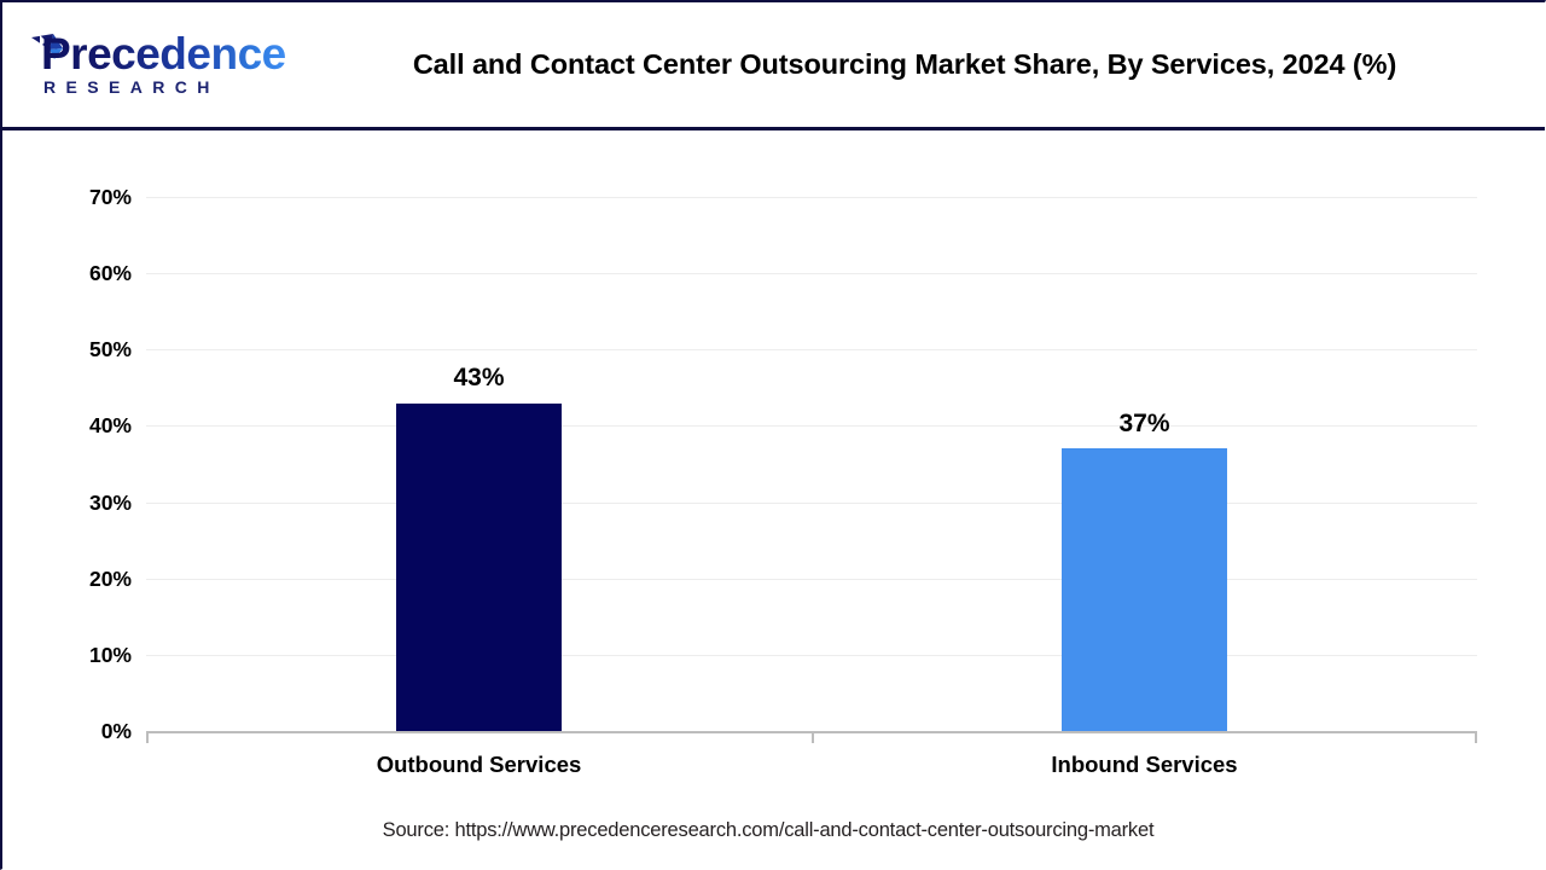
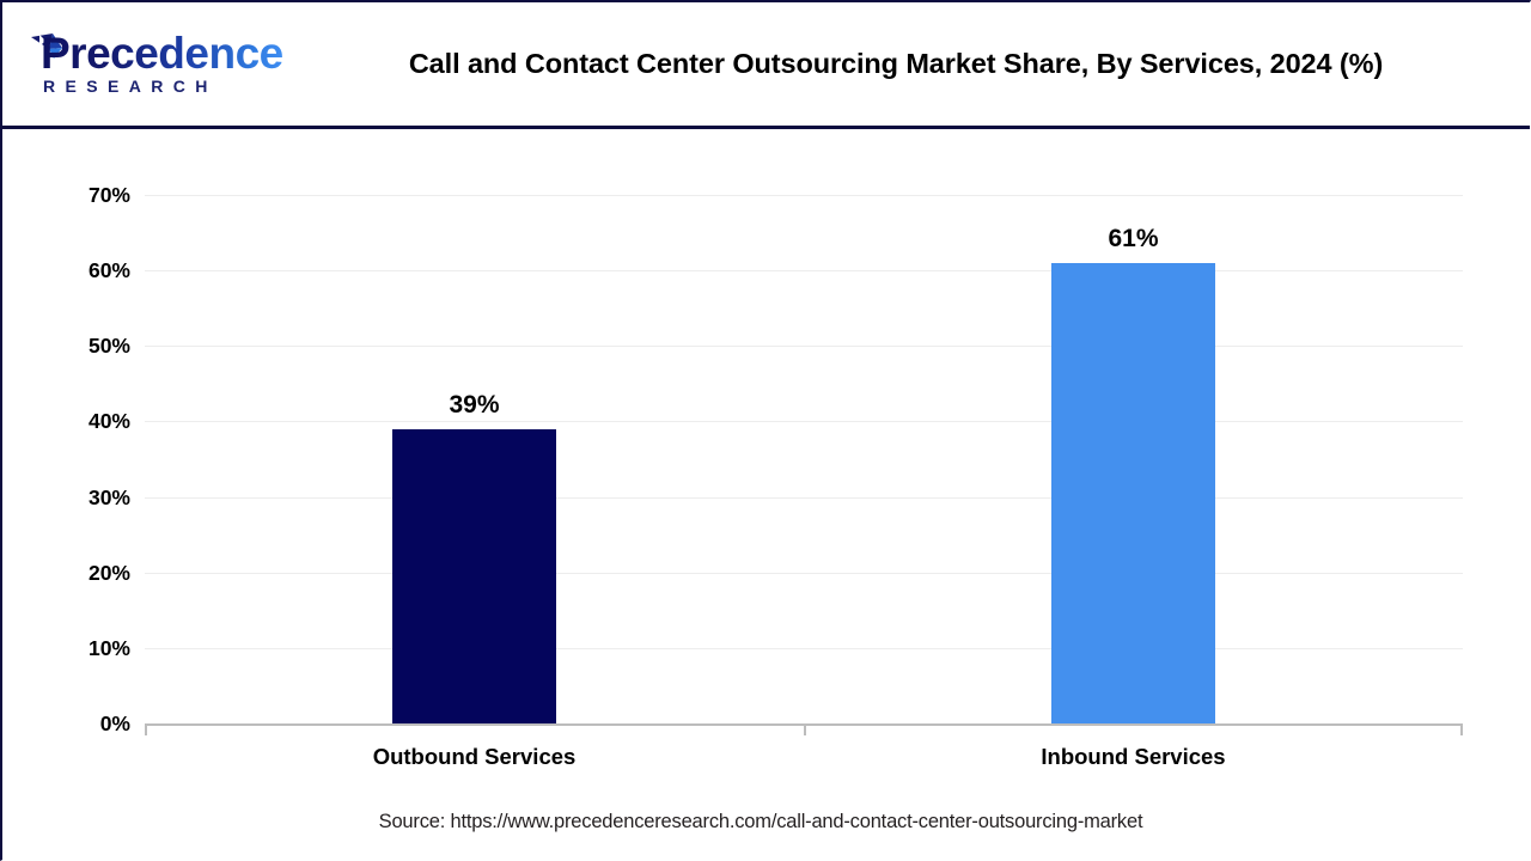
Outbound Services: 43% -> 39%
Inbound Services: 37% -> 61%
